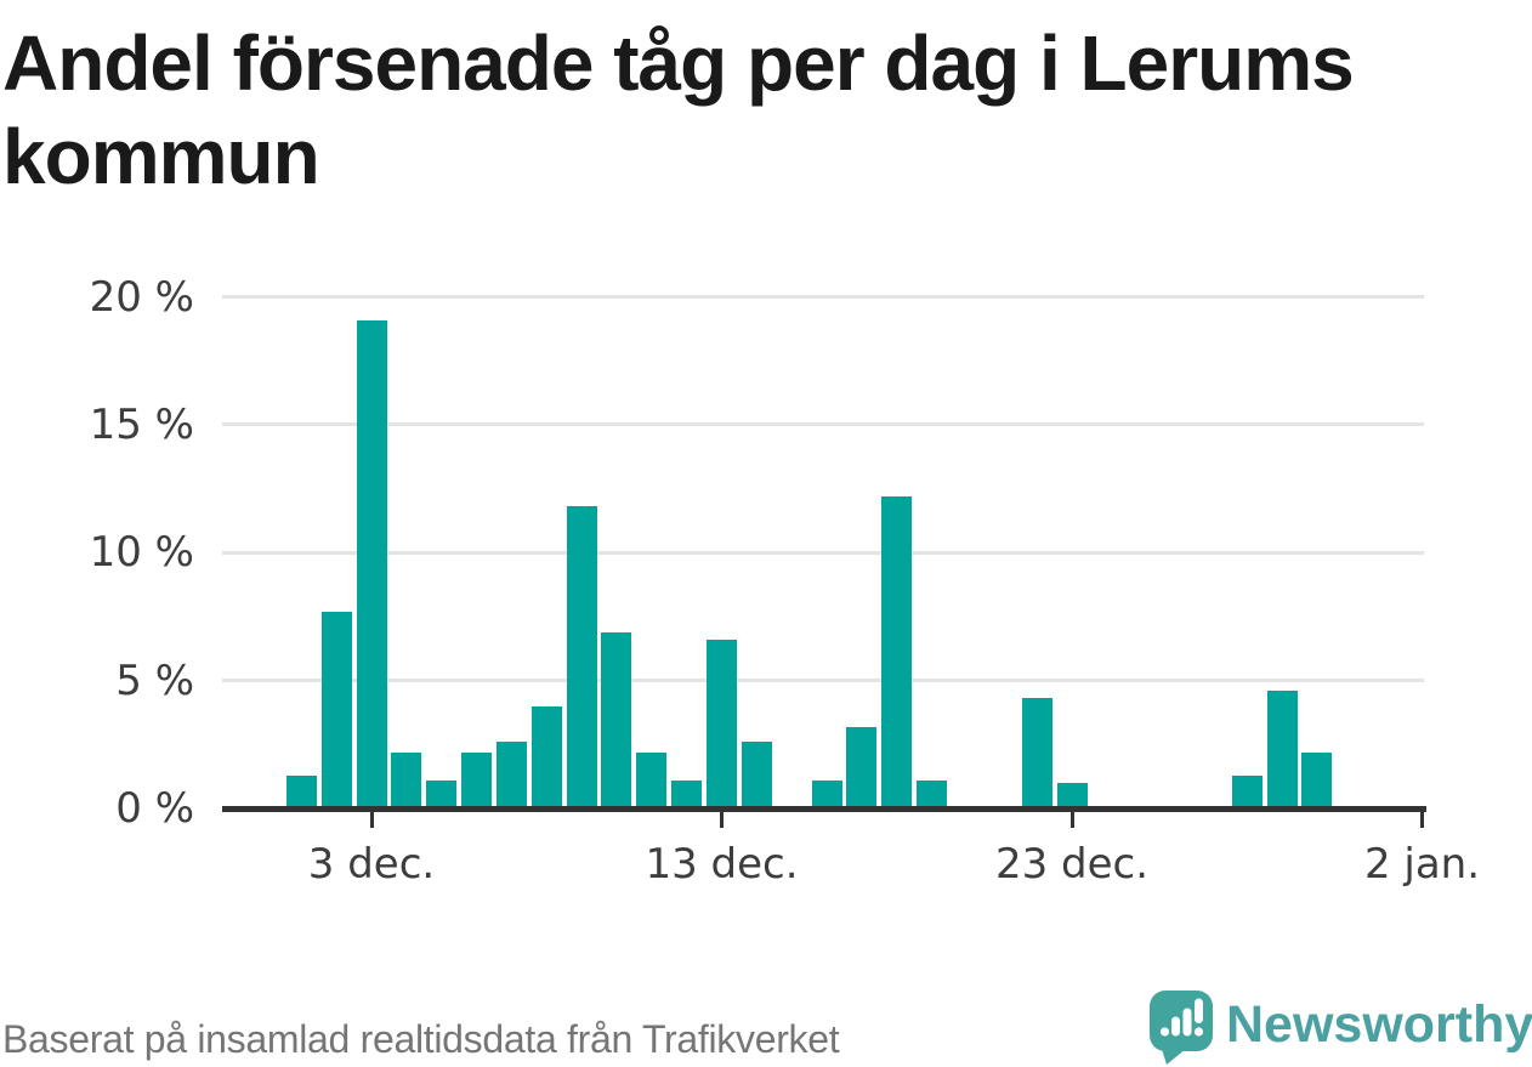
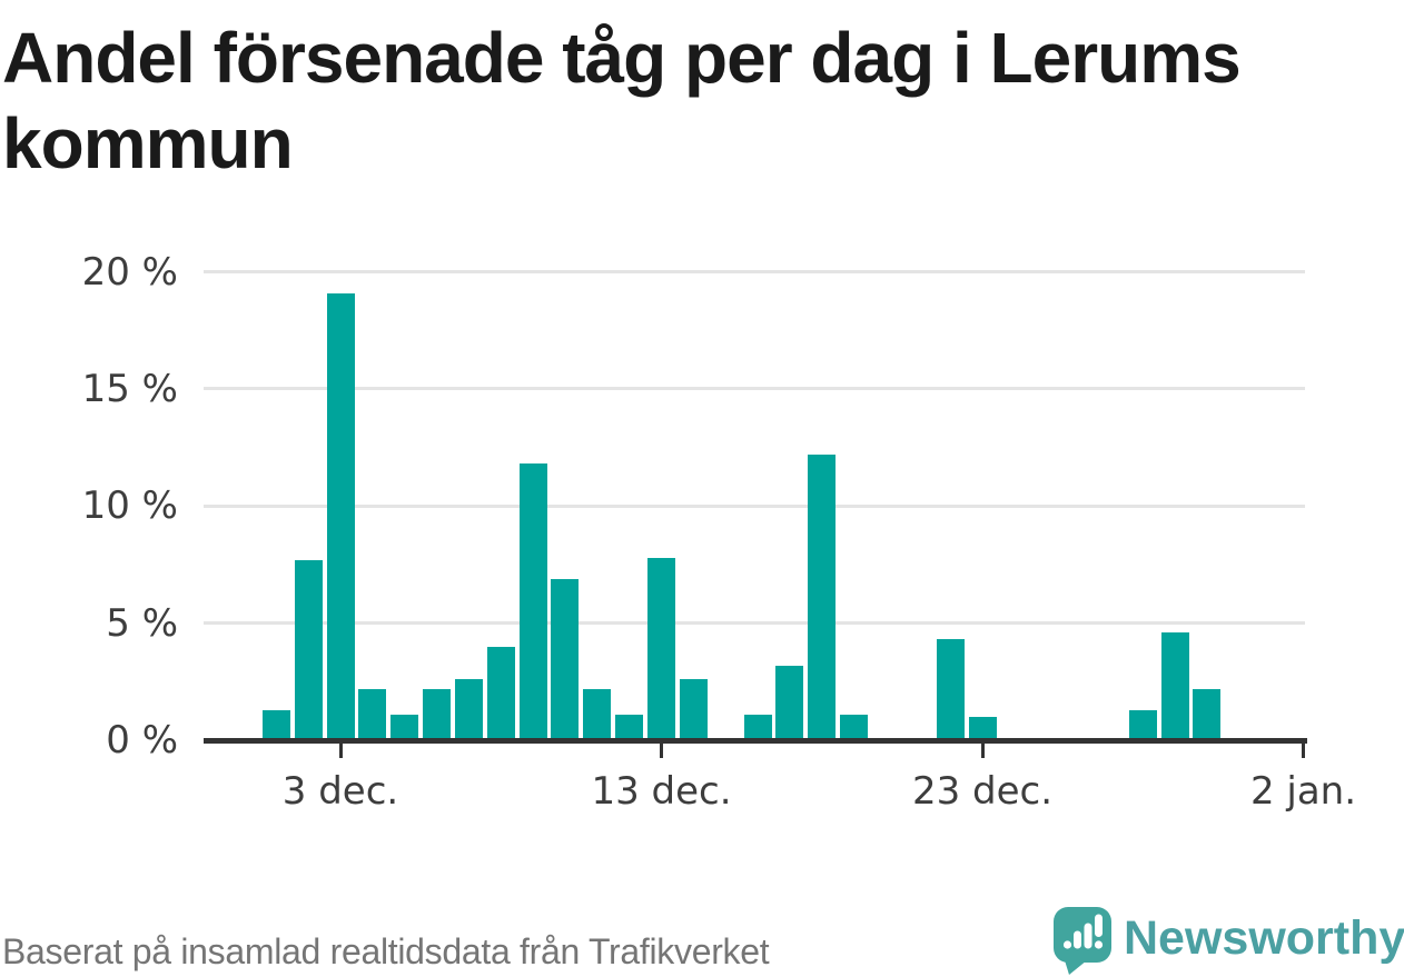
13 dec.: 6.6% -> 7.8%
